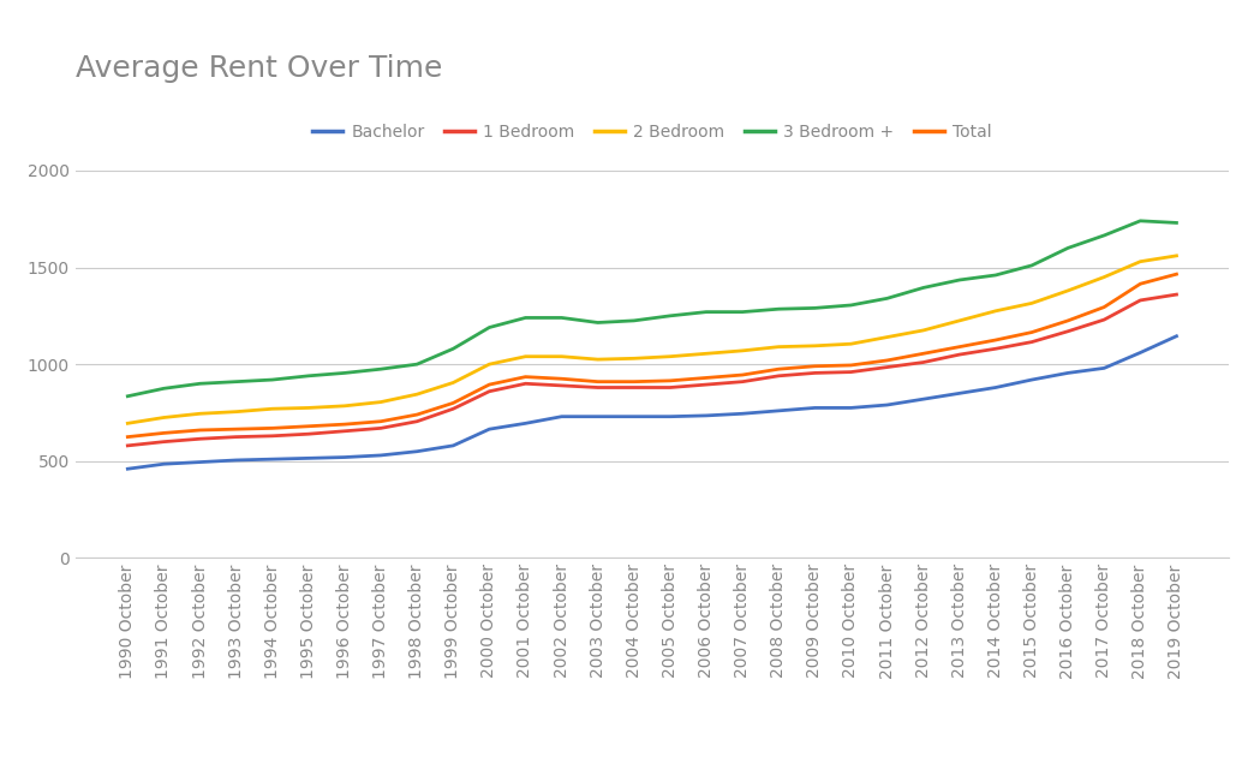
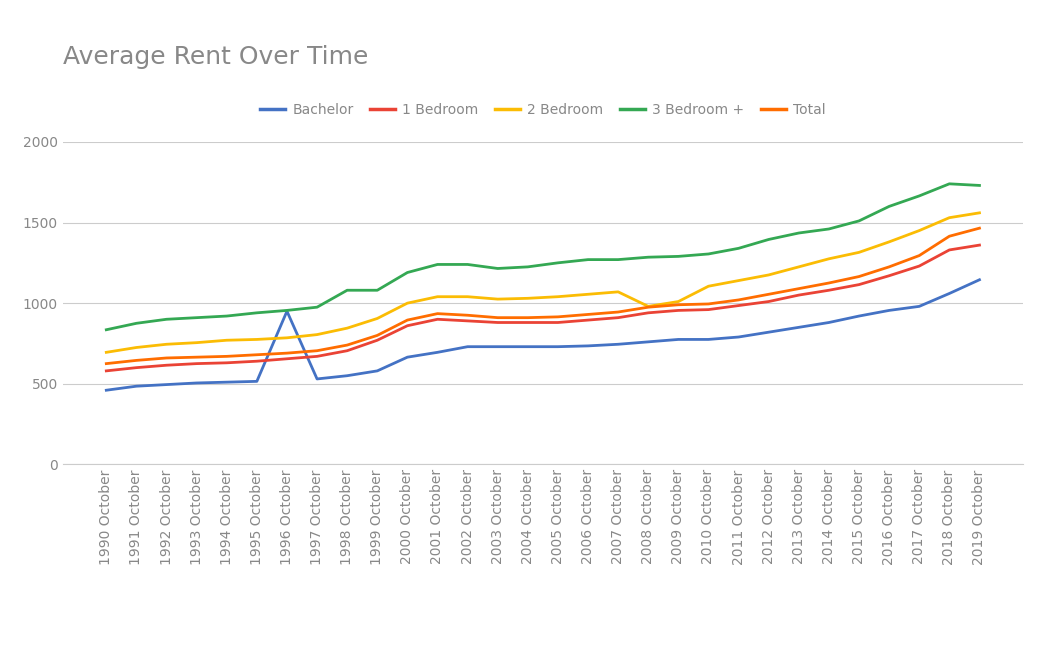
Bachelor/1996 October: 520 -> 950
3 Bedroom +/1998 October: 1000 -> 1080
2 Bedroom/2008 October: 1090 -> 980
2 Bedroom/2009 October: 1100 -> 1010
